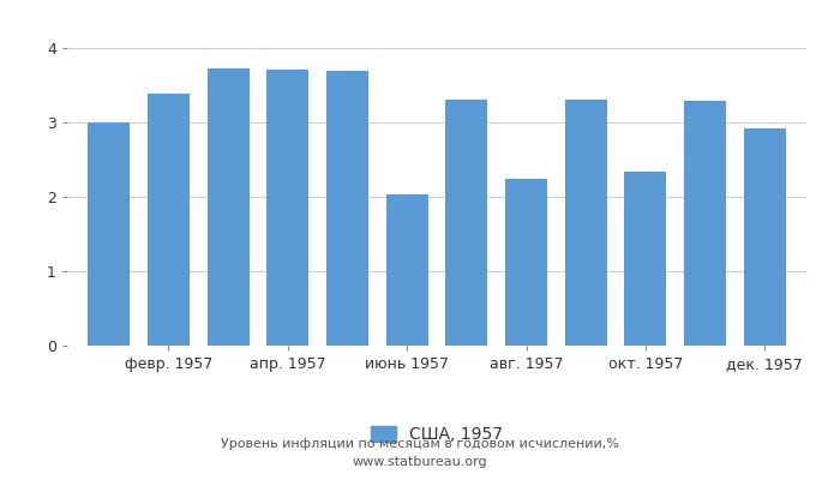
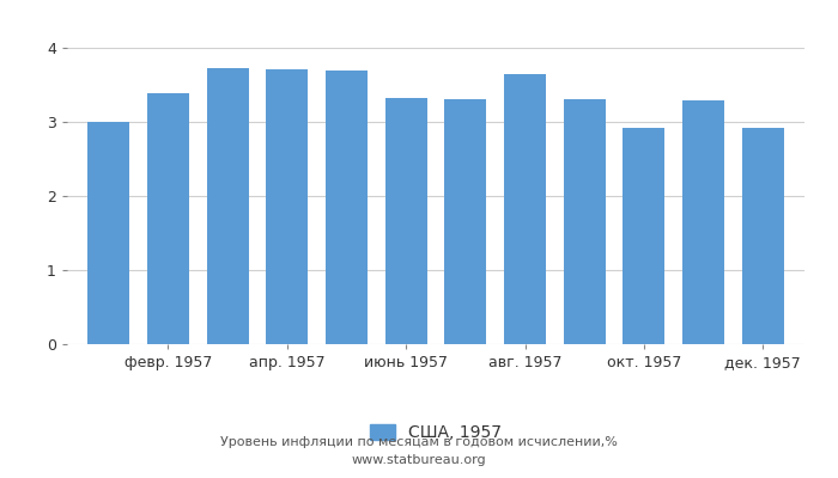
июнь 1957: 2.04 -> 3.32
авг. 1957: 2.24 -> 3.65
окт. 1957: 2.34 -> 2.92
